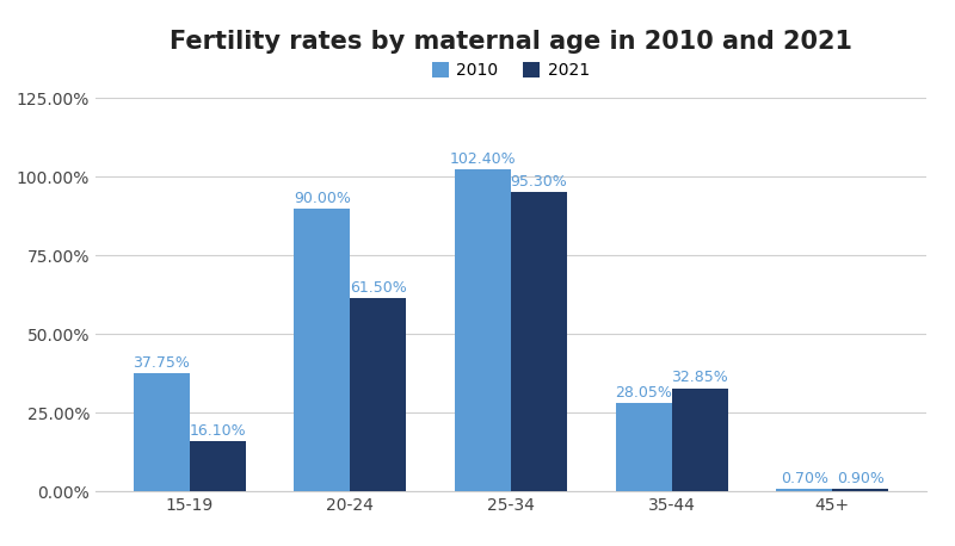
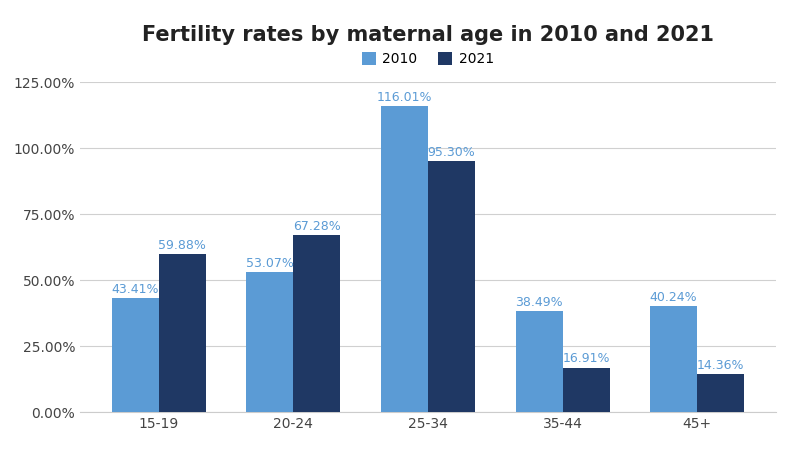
2010/15-19: 37.75% -> 43.41%
2021/15-19: 16.10% -> 59.88%
2010/20-24: 90.00% -> 53.07%
2021/20-24: 61.50% -> 67.28%
2010/25-34: 102.40% -> 116.01%
2010/35-44: 28.05% -> 38.49%
2021/35-44: 32.85% -> 16.91%
2010/45+: 0.70% -> 40.24%
2021/45+: 0.90% -> 14.36%
